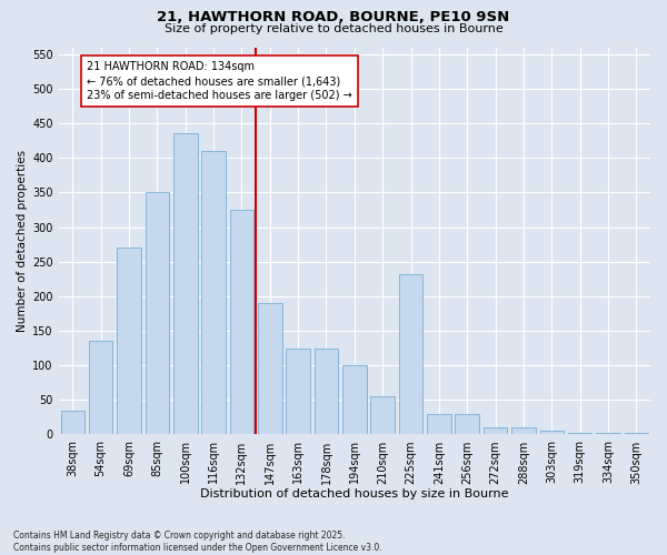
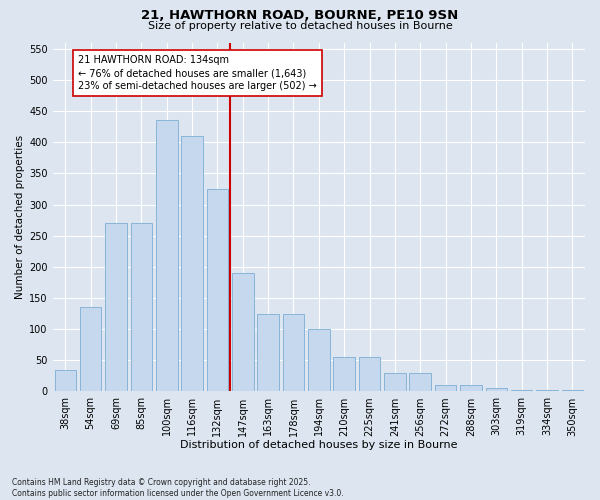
85sqm: 350 -> 270
225sqm: 232 -> 55
